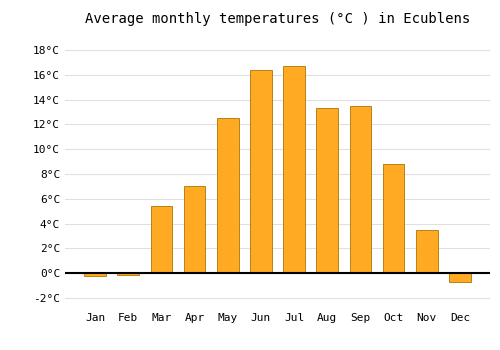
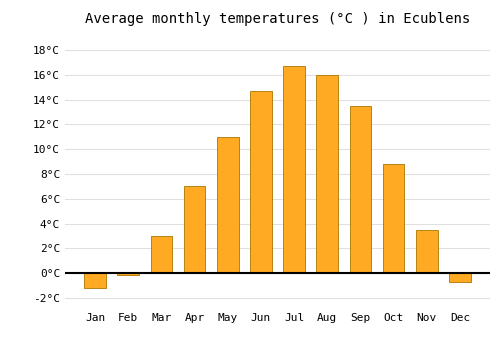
Jan: -0.2°C -> -1.2°C
Mar: 5.4°C -> 3.0°C
May: 12.5°C -> 11.0°C
Jun: 16.4°C -> 14.7°C
Aug: 13.3°C -> 16.0°C
